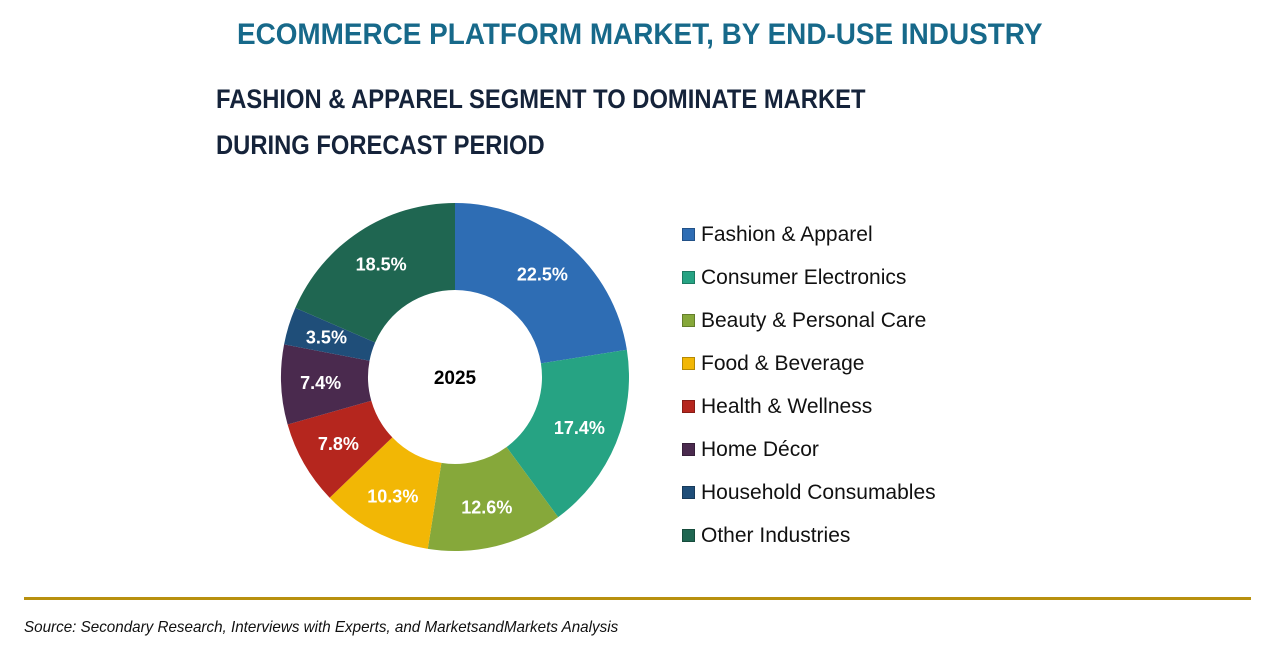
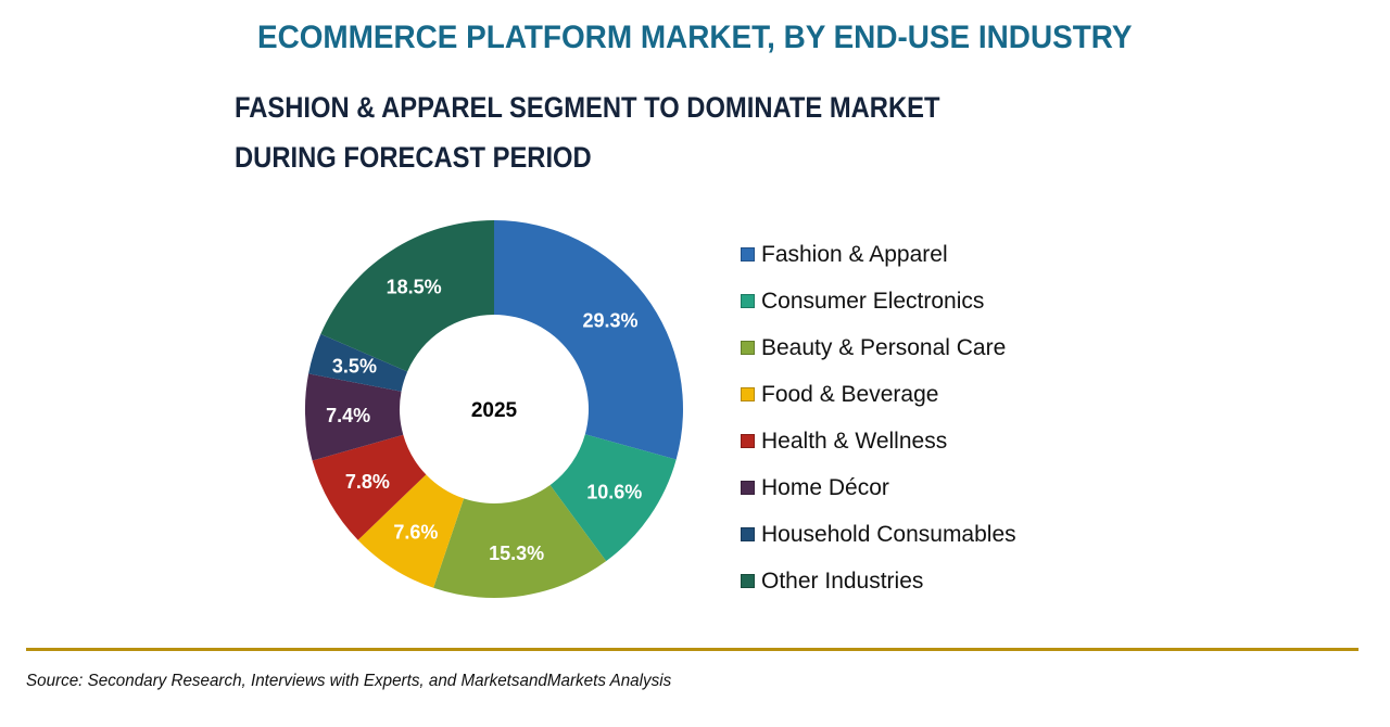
Fashion & Apparel: 22.5% -> 29.3%
Consumer Electronics: 17.4% -> 10.6%
Beauty & Personal Care: 12.6% -> 15.3%
Food & Beverage: 10.3% -> 7.6%
